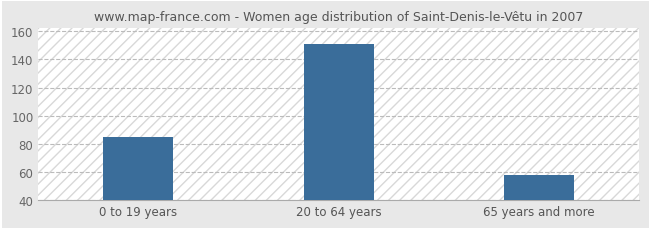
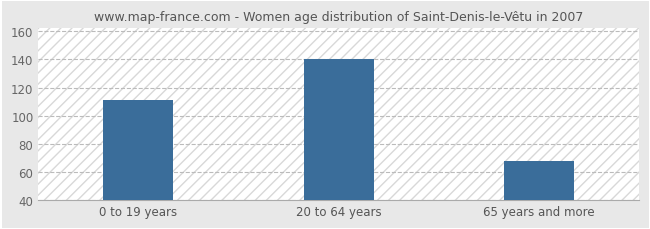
0 to 19 years: 85 -> 111
20 to 64 years: 151 -> 140
65 years and more: 58 -> 68
